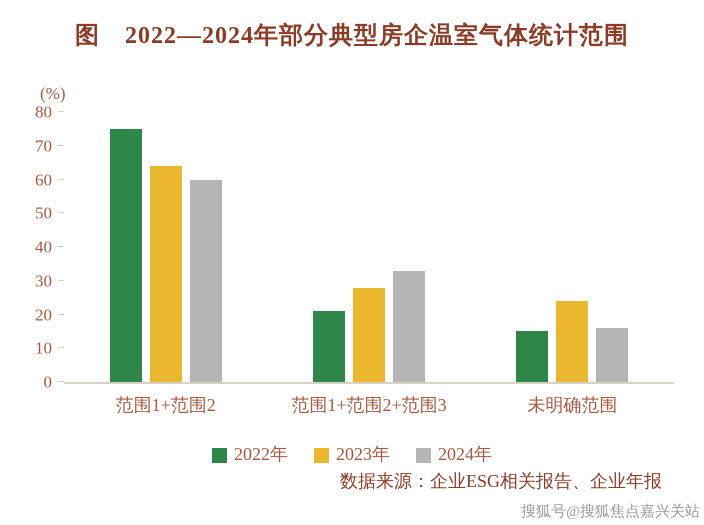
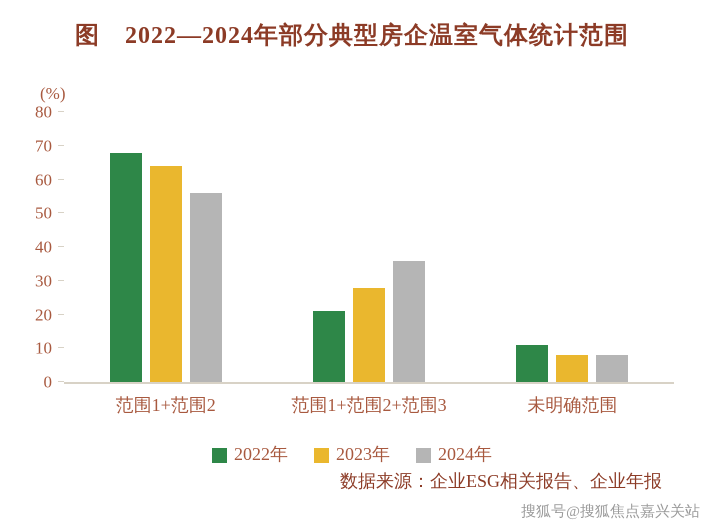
2022年/范围1+范围2: 75 -> 68
2024年/范围1+范围2: 60 -> 56
2024年/范围1+范围2+范围3: 33 -> 36
2022年/未明确范围: 15 -> 11
2023年/未明确范围: 24 -> 8
2024年/未明确范围: 16 -> 8
